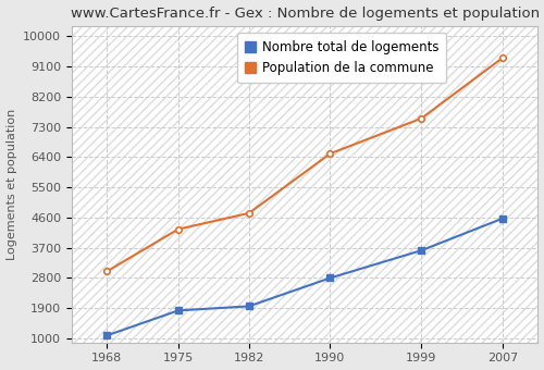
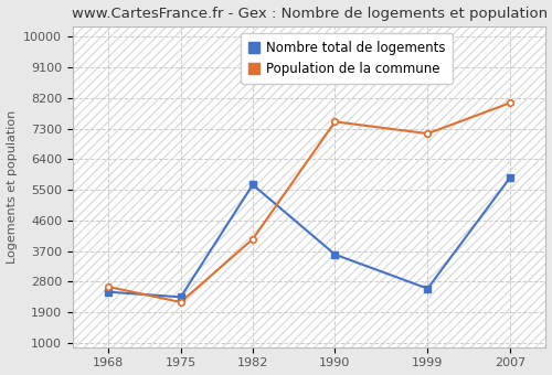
Nombre total de logements/1968: 1090 -> 2500
Population de la commune/1968: 3000 -> 2650
Nombre total de logements/1975: 1830 -> 2350
Population de la commune/1975: 4250 -> 2200
Nombre total de logements/1982: 1960 -> 5650
Population de la commune/1982: 4730 -> 4050
Nombre total de logements/1990: 2800 -> 3600
Population de la commune/1990: 6500 -> 7500
Nombre total de logements/1999: 3620 -> 2600
Population de la commune/1999: 7550 -> 7150
Nombre total de logements/2007: 4570 -> 5850
Population de la commune/2007: 9350 -> 8050
